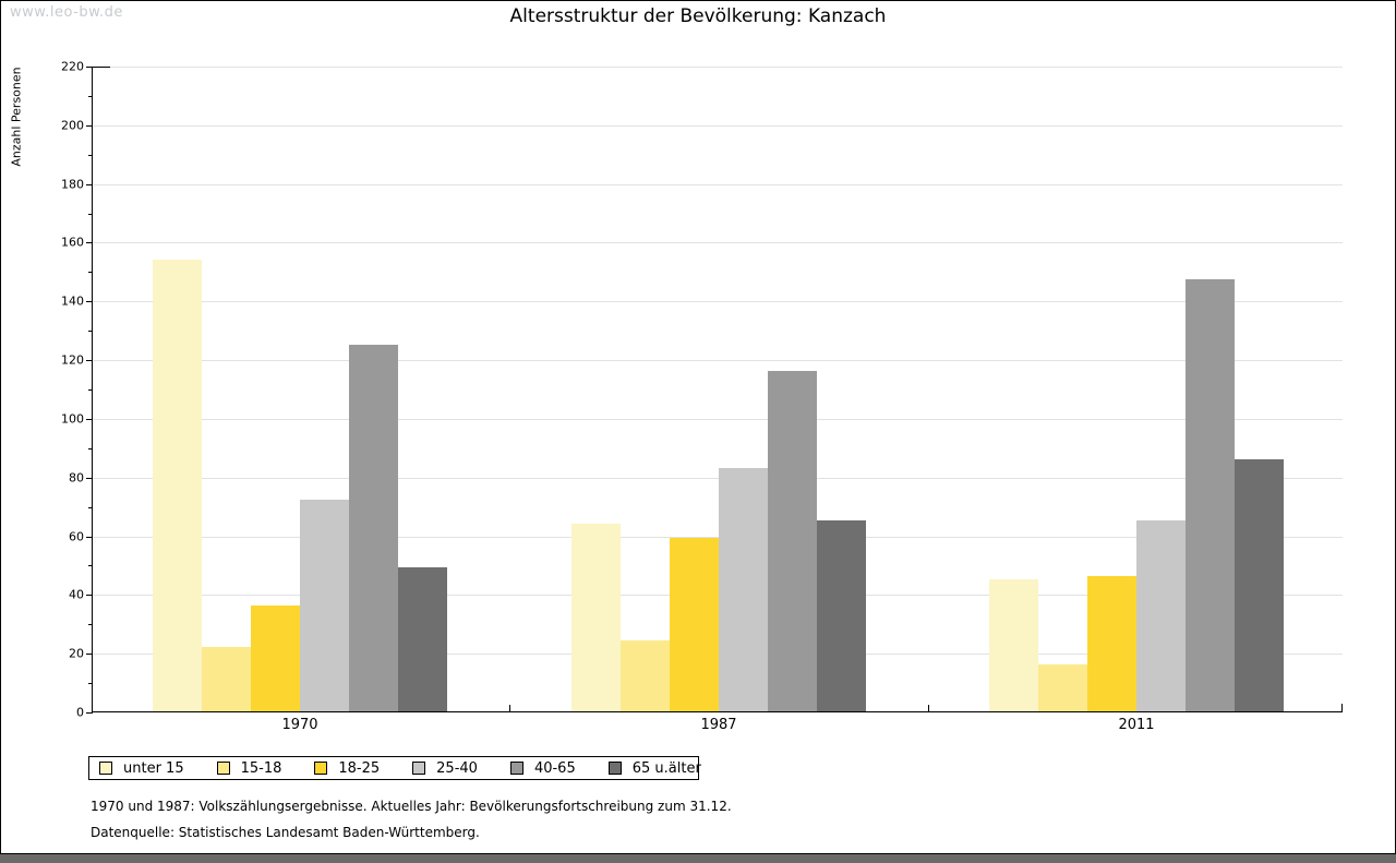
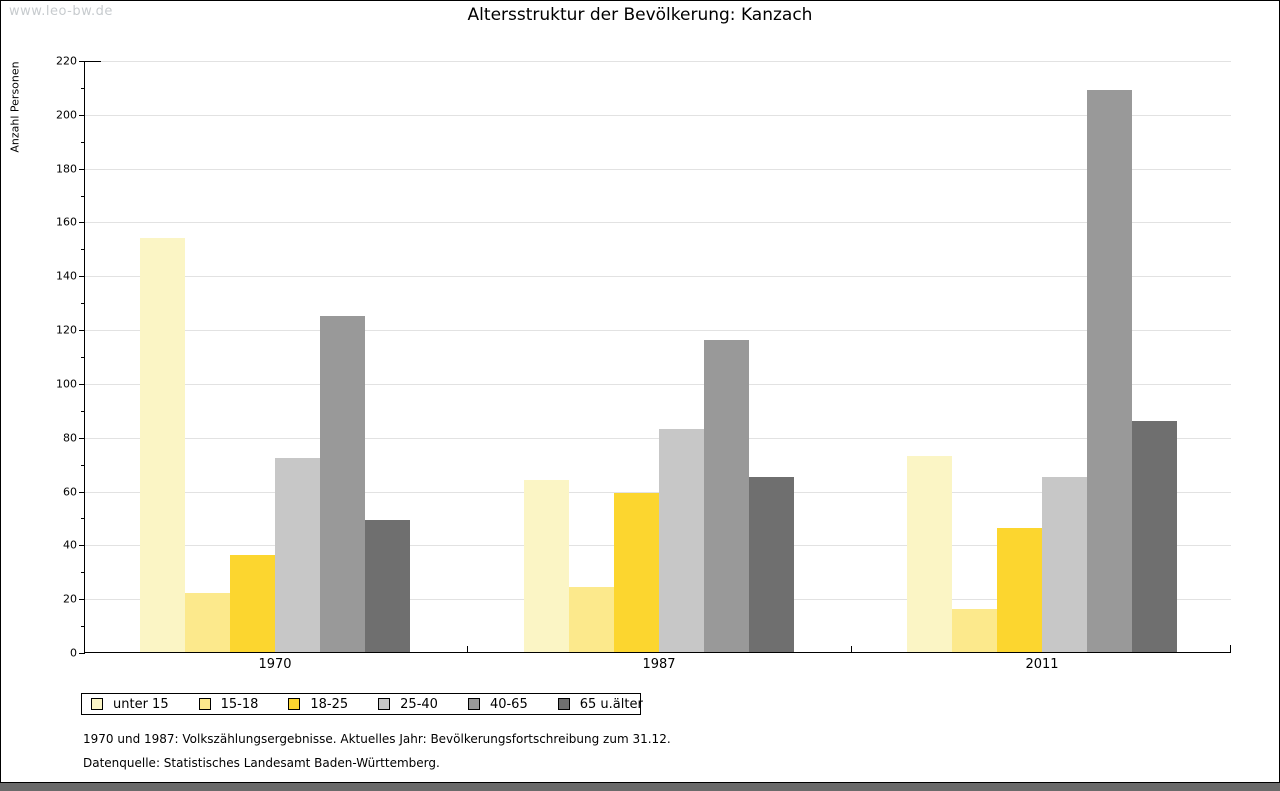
unter 15/2011: 45 -> 73
40-65/2011: 147 -> 209
